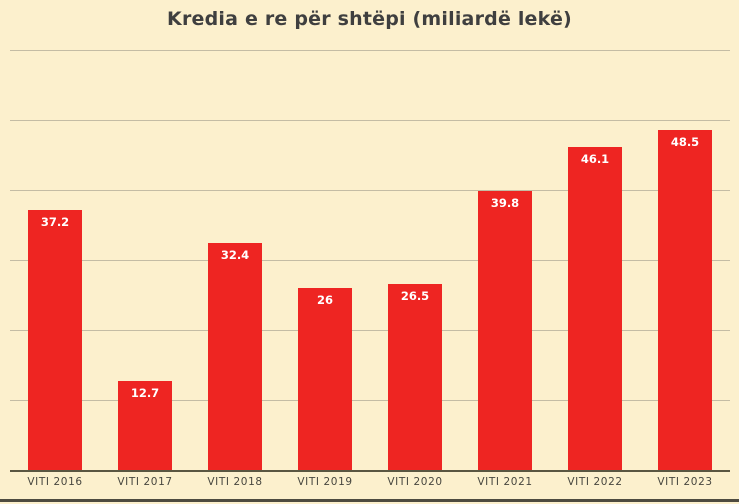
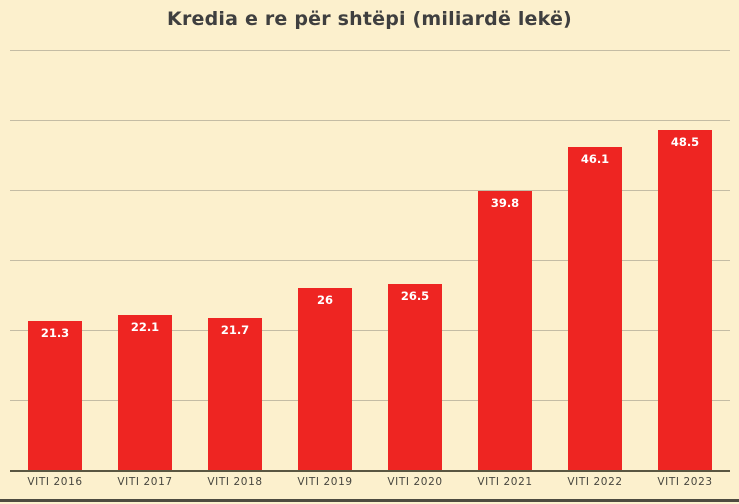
VITI 2016: 37.2 -> 21.3
VITI 2017: 12.7 -> 22.1
VITI 2018: 32.4 -> 21.7
